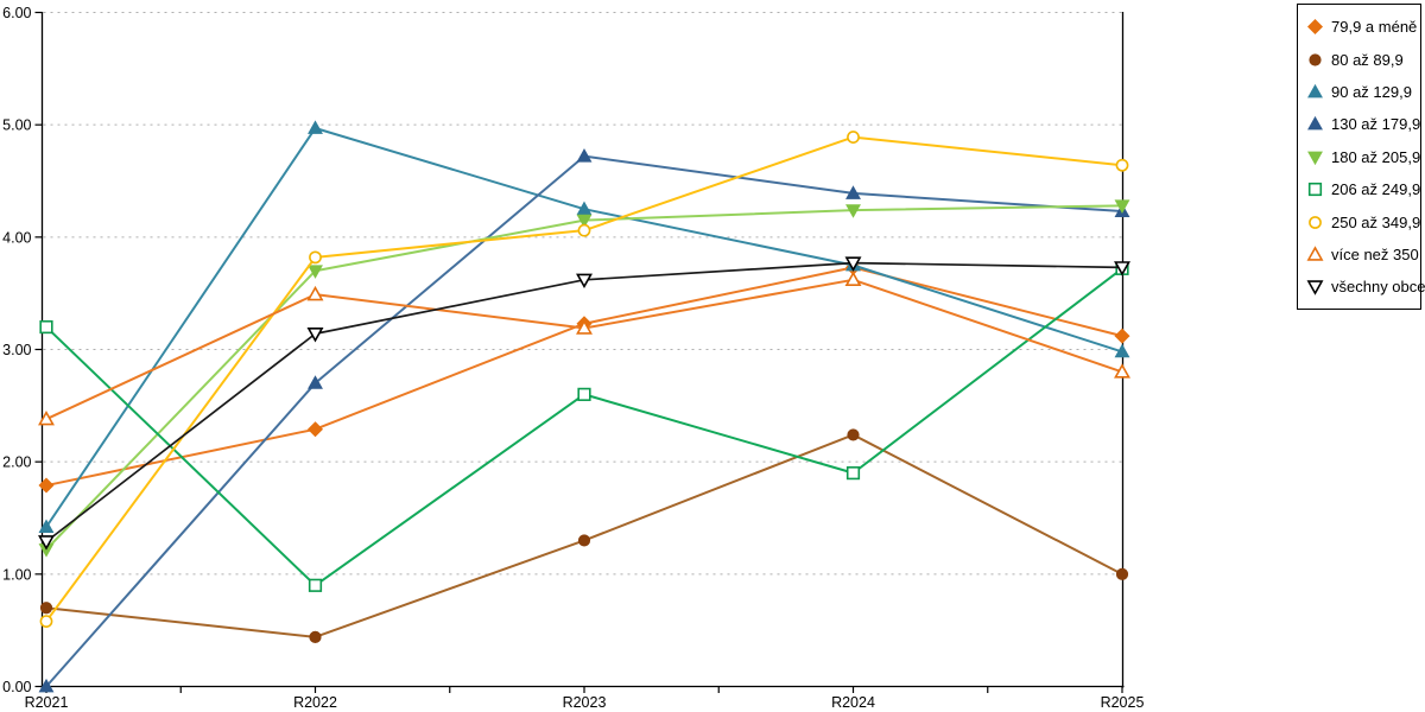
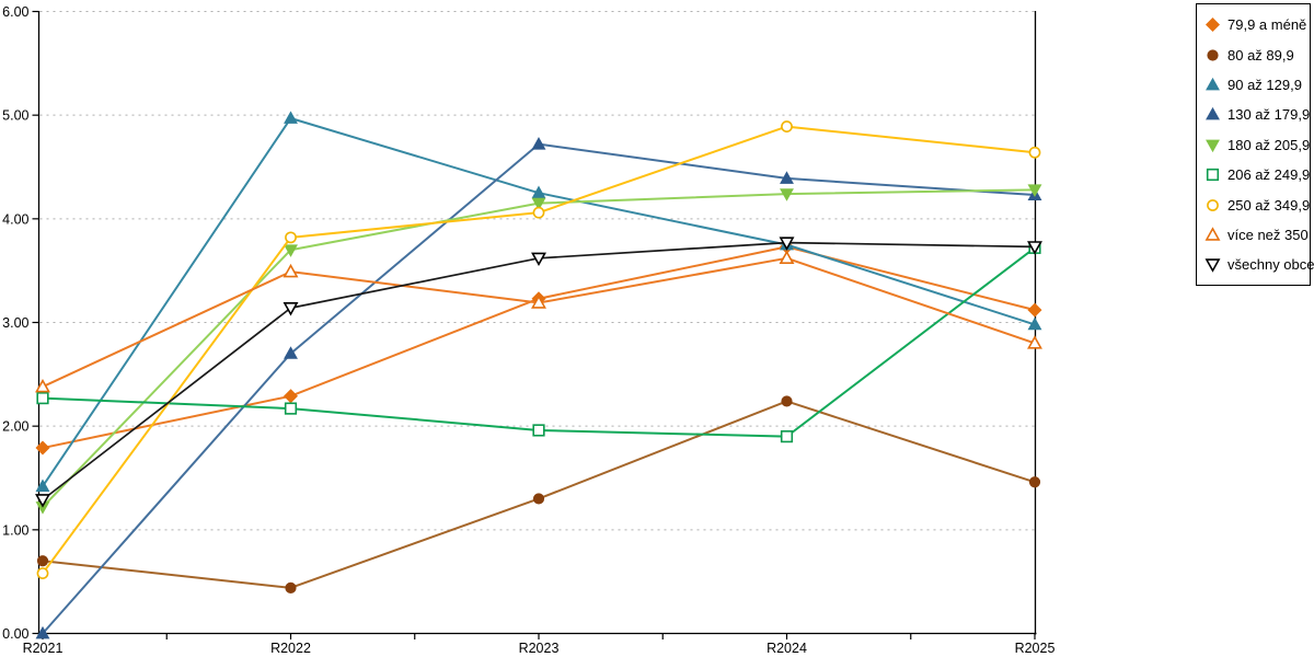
206 až 249,9/R2021: 3.2 -> 2.3
206 až 249,9/R2022: 0.9 -> 2.2
206 až 249,9/R2023: 2.6 -> 2.0
80 až 89,9/R2025: 1.0 -> 1.5
